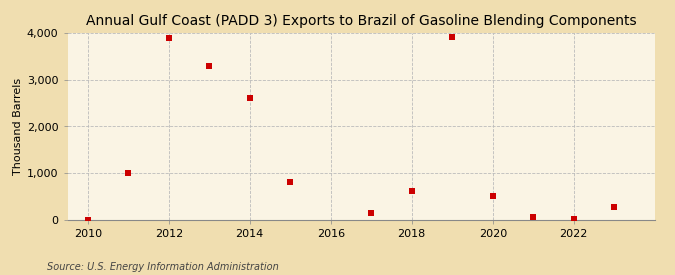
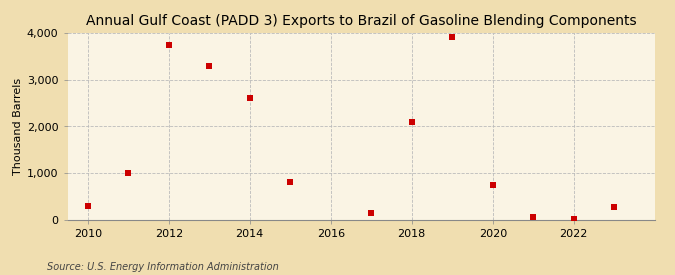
2010: 0 -> 300
2012: 3,900 -> 3,750
2018: 620 -> 2,100
2020: 520 -> 750
